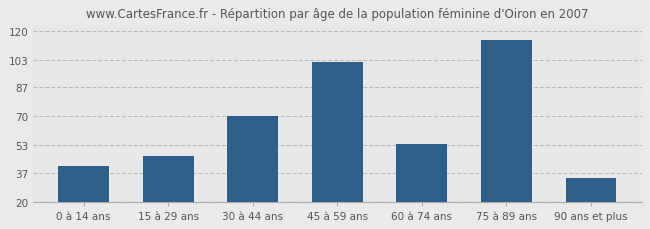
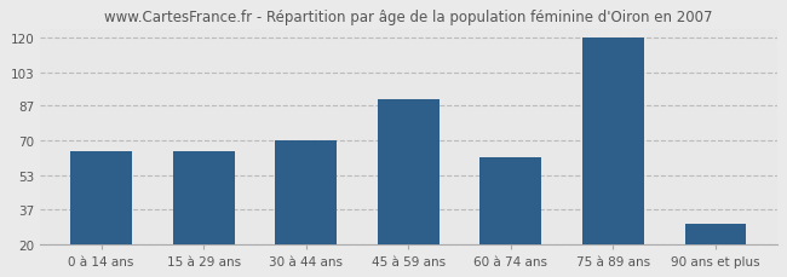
0 à 14 ans: 41 -> 65
15 à 29 ans: 47 -> 65
45 à 59 ans: 102 -> 90
60 à 74 ans: 54 -> 62
75 à 89 ans: 115 -> 120
90 ans et plus: 34 -> 30
